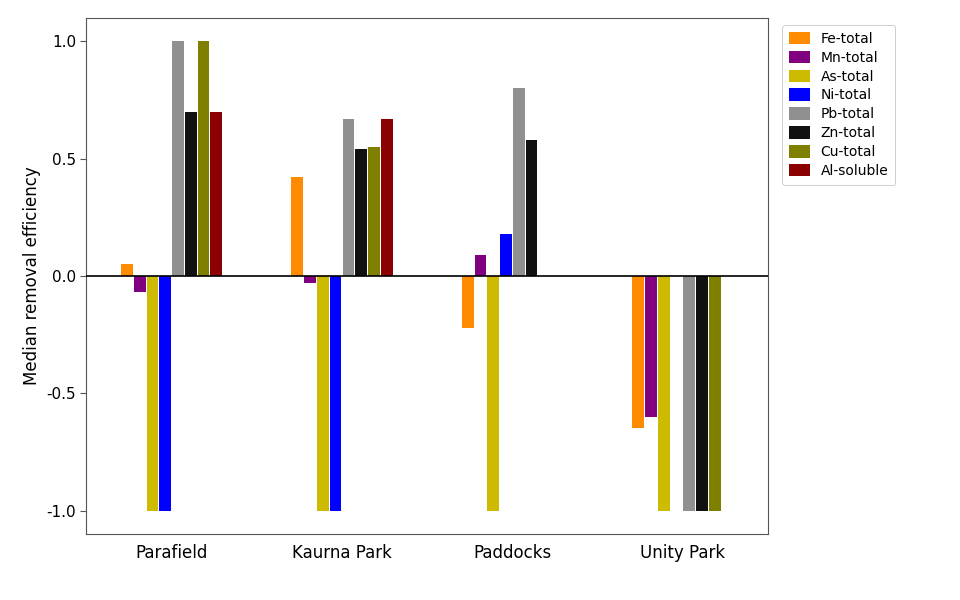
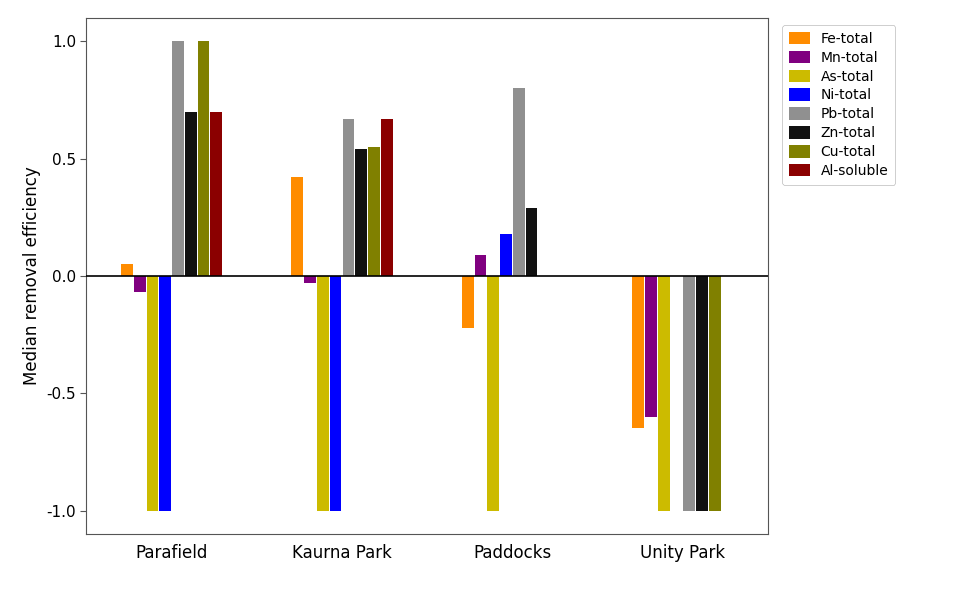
Zn-total/Paddocks: 0.58 -> 0.29
